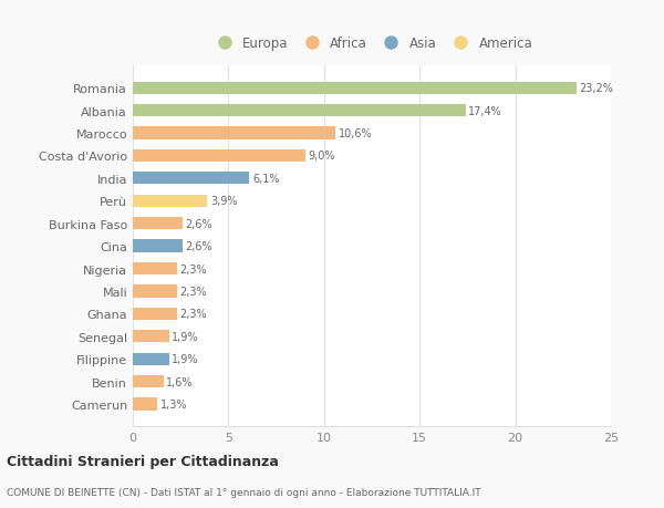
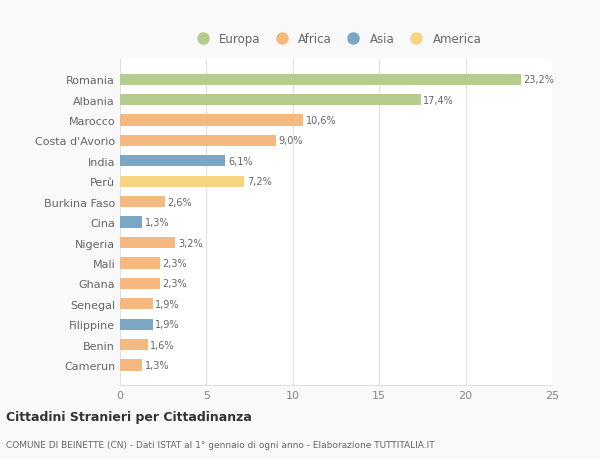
Perù: 3,9% -> 7,2%
Cina: 2,6% -> 1,3%
Nigeria: 2,3% -> 3,2%
